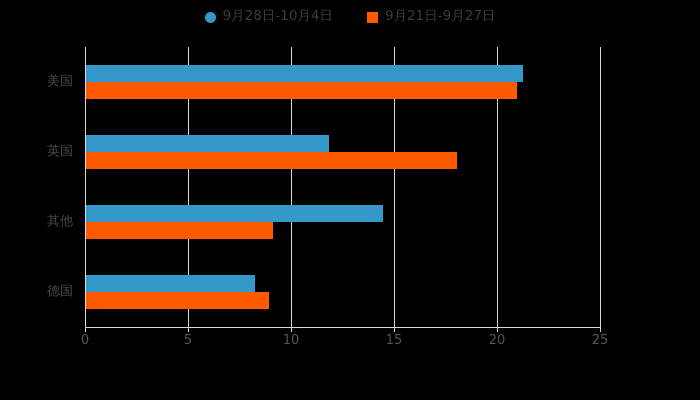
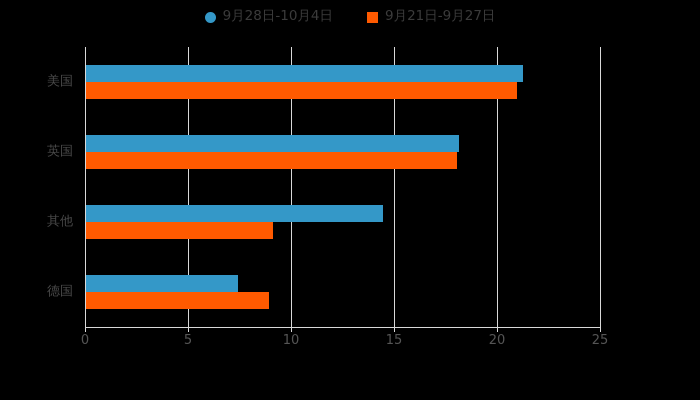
9月28日-10月4日/英国: 11.8 -> 18.1
9月28日-10月4日/德国: 8.2 -> 7.4
